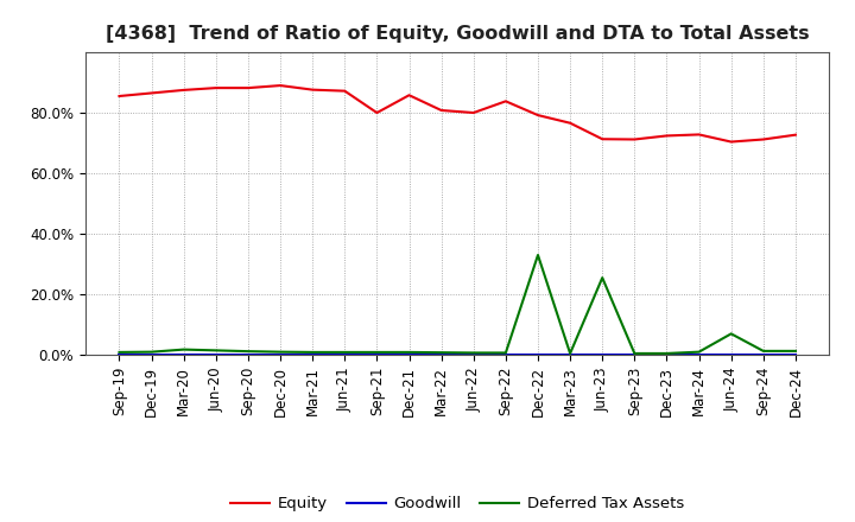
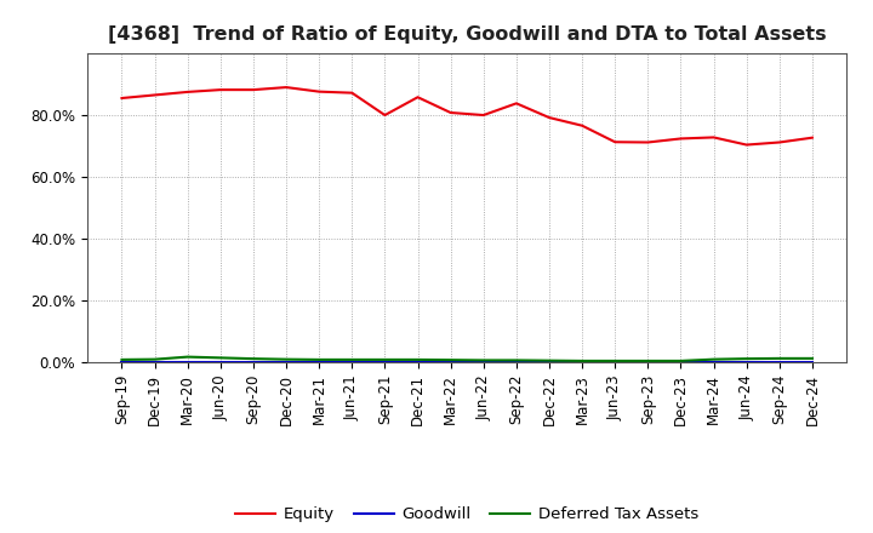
Deferred Tax Assets/Dec-22: 33.0% -> 0.6%
Deferred Tax Assets/Jun-23: 25.5% -> 0.5%
Deferred Tax Assets/Jun-24: 7.0% -> 1.2%
